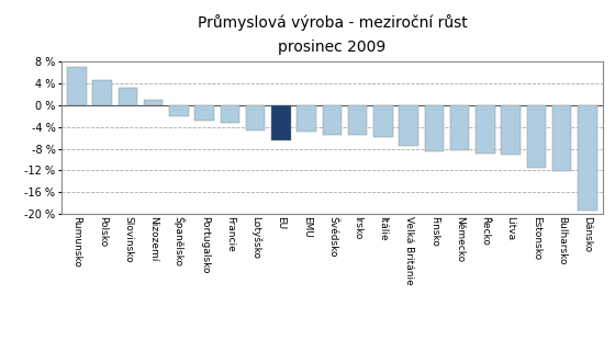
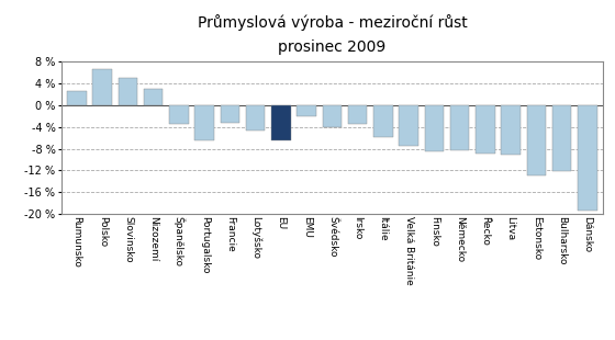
Rumunsko: 6.9 % -> 2.5 %
Polsko: 4.5 % -> 6.5 %
Slovinsko: 3.2 % -> 5.0 %
Nizozemí: 1.0 % -> 3.0 %
Španělsko: -2.0 % -> -3.5 %
Portugalsko: -2.8 % -> -6.5 %
EMU: -4.8 % -> -2.0 %
Švédsko: -5.5 % -> -4.0 %
Irsko: -5.5 % -> -3.5 %
Estonsko: -11.5 % -> -13.0 %
